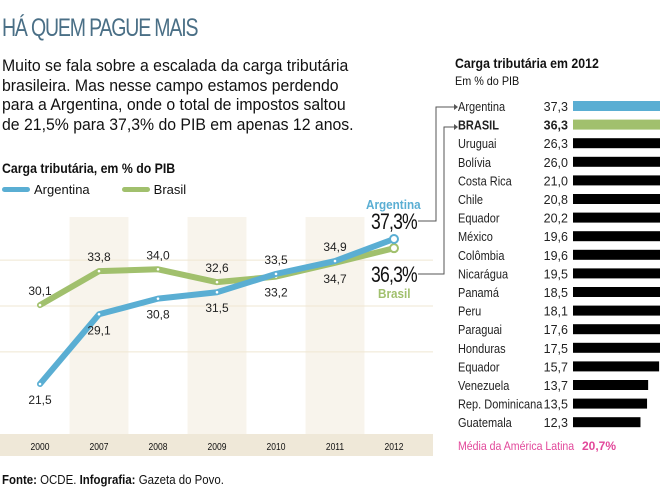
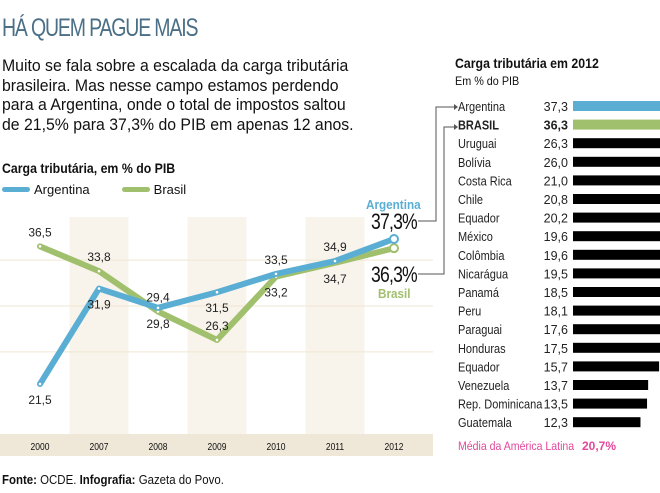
Carga tributária, em % do PIB/Brasil/2000: 30,1 -> 36,5
Carga tributária, em % do PIB/Argentina/2007: 29,1 -> 31,9
Carga tributária, em % do PIB/Argentina/2008: 30,8 -> 29,8
Carga tributária, em % do PIB/Brasil/2008: 34,0 -> 29,4
Carga tributária, em % do PIB/Brasil/2009: 32,6 -> 26,3
